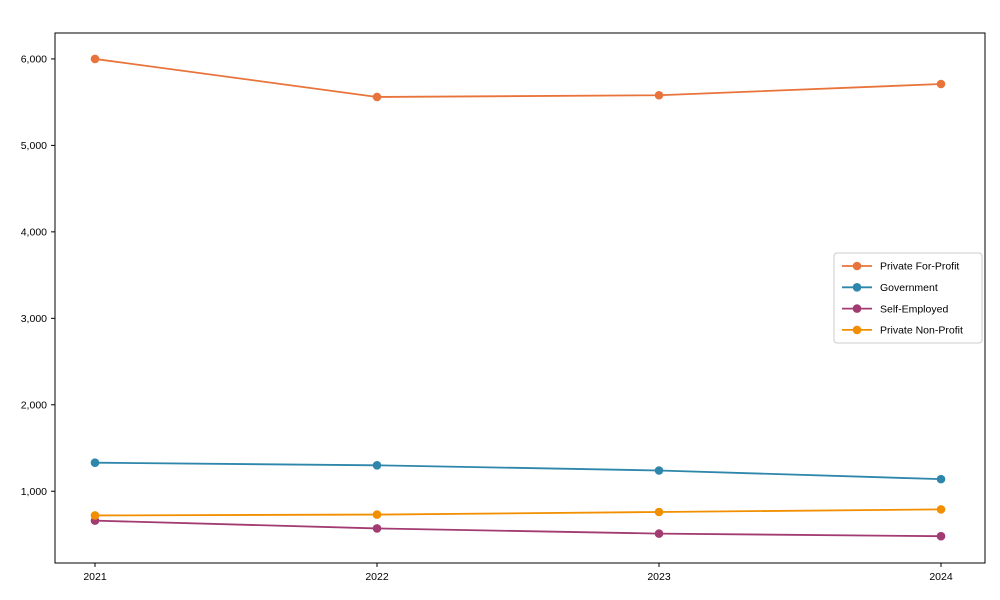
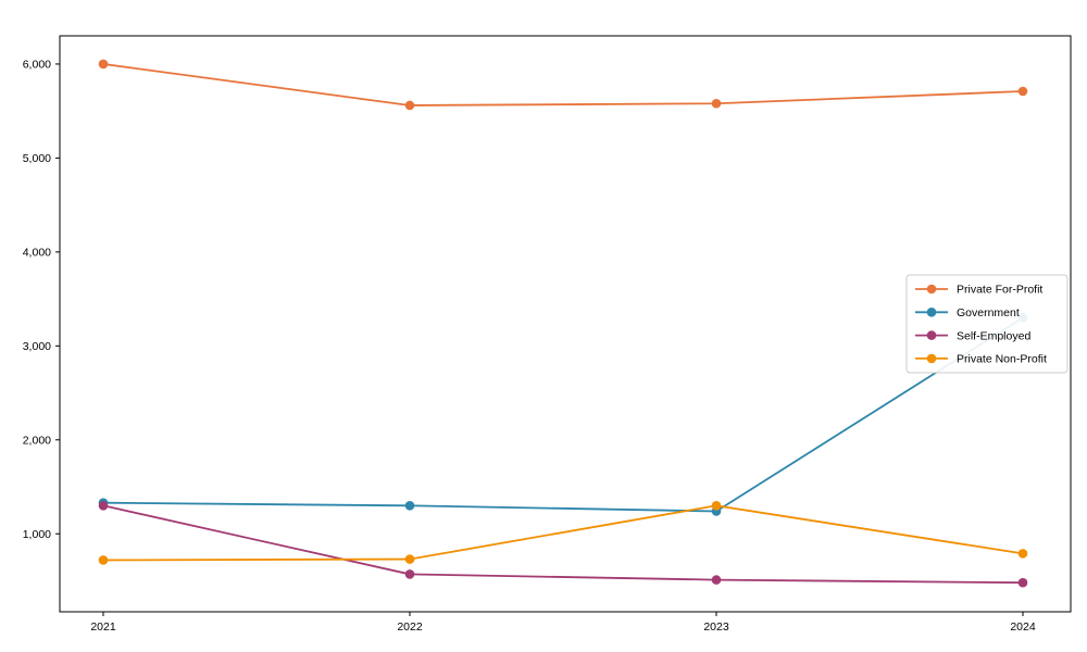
Self-Employed/2021: 700 -> 1300
Private Non-Profit/2023: 800 -> 1300
Government/2024: 1100 -> 3300
